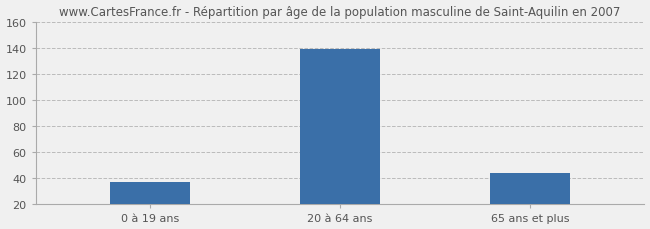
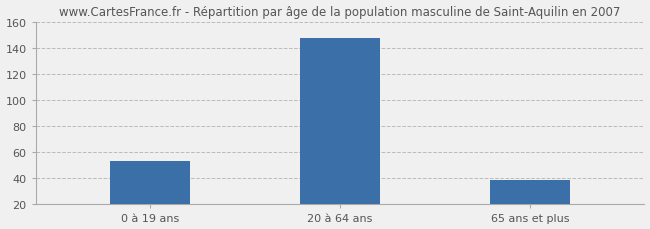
0 à 19 ans: 37 -> 53
20 à 64 ans: 139 -> 147
65 ans et plus: 44 -> 39
